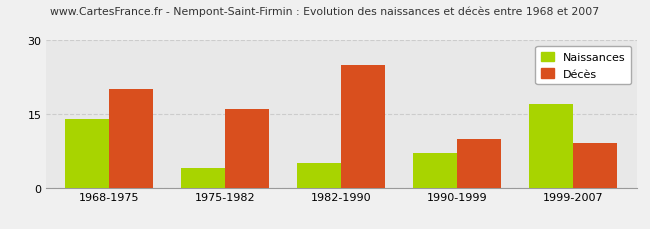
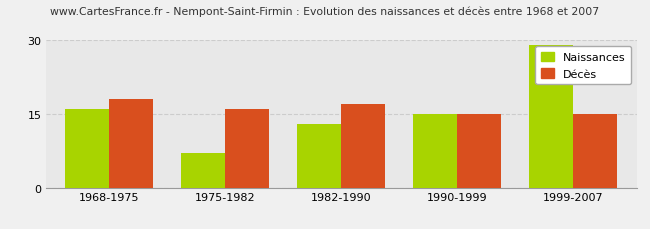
Naissances/1968-1975: 14 -> 16
Décès/1968-1975: 20 -> 18
Naissances/1975-1982: 4 -> 7
Naissances/1982-1990: 5 -> 13
Décès/1982-1990: 25 -> 17
Naissances/1990-1999: 7 -> 15
Décès/1990-1999: 10 -> 15
Naissances/1999-2007: 17 -> 29
Décès/1999-2007: 9 -> 15
